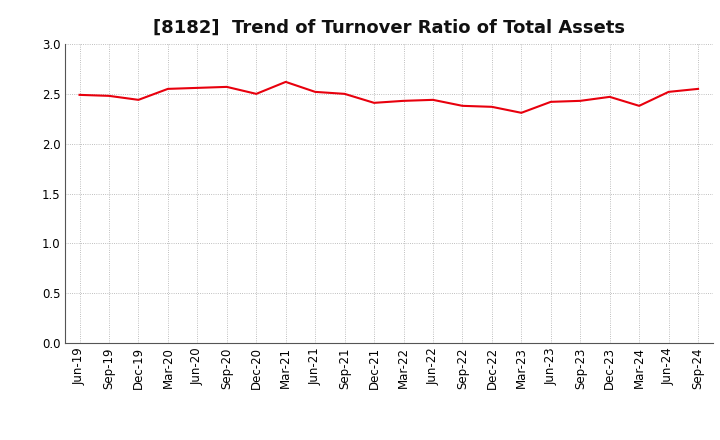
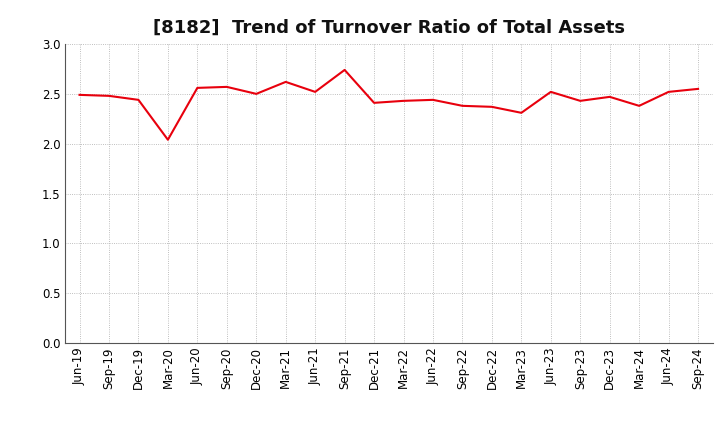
Mar-20: 2.55 -> 2.04
Sep-21: 2.50 -> 2.74
Jun-23: 2.42 -> 2.52
